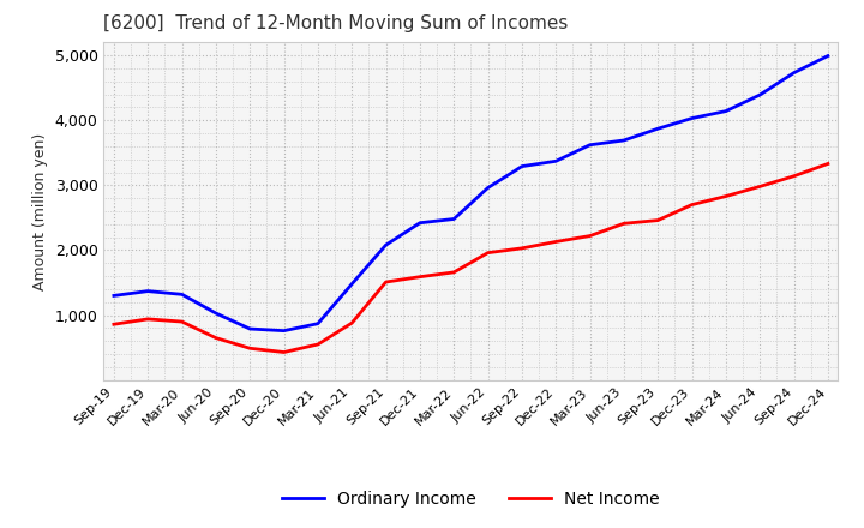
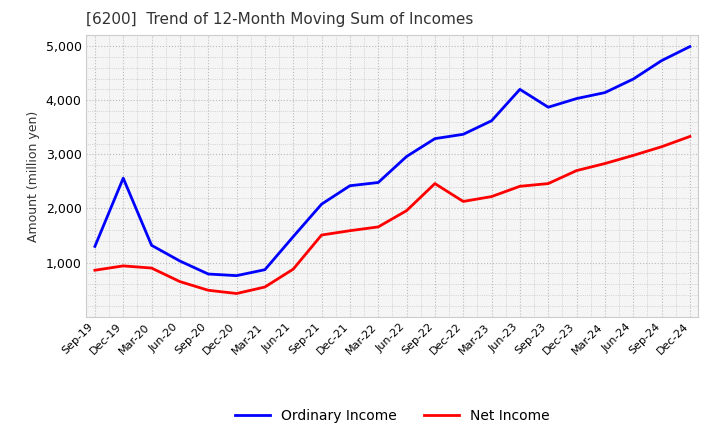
Ordinary Income/Dec-19: 1,370 -> 2,560
Net Income/Sep-22: 2,030 -> 2,460
Ordinary Income/Jun-23: 3,690 -> 4,200
